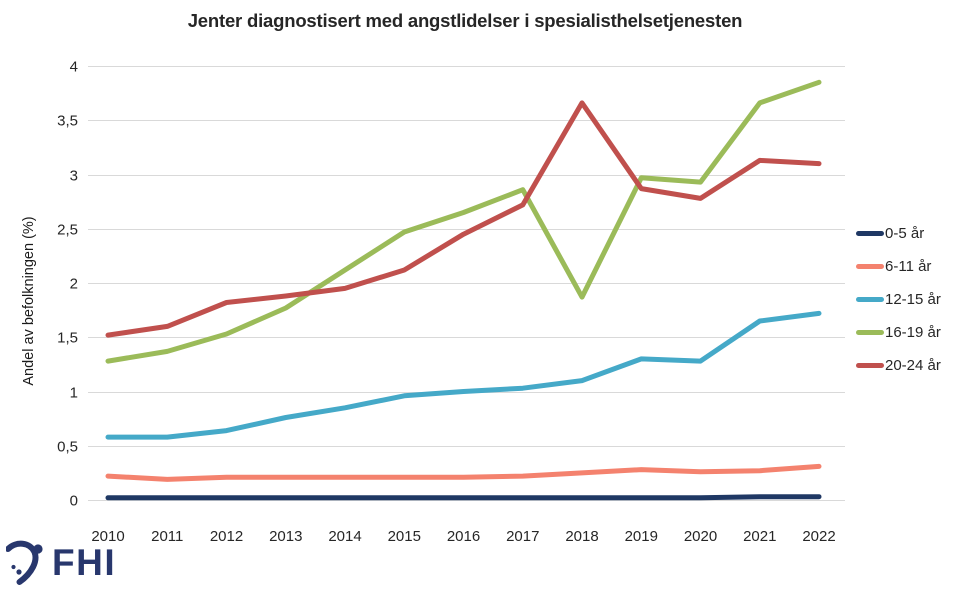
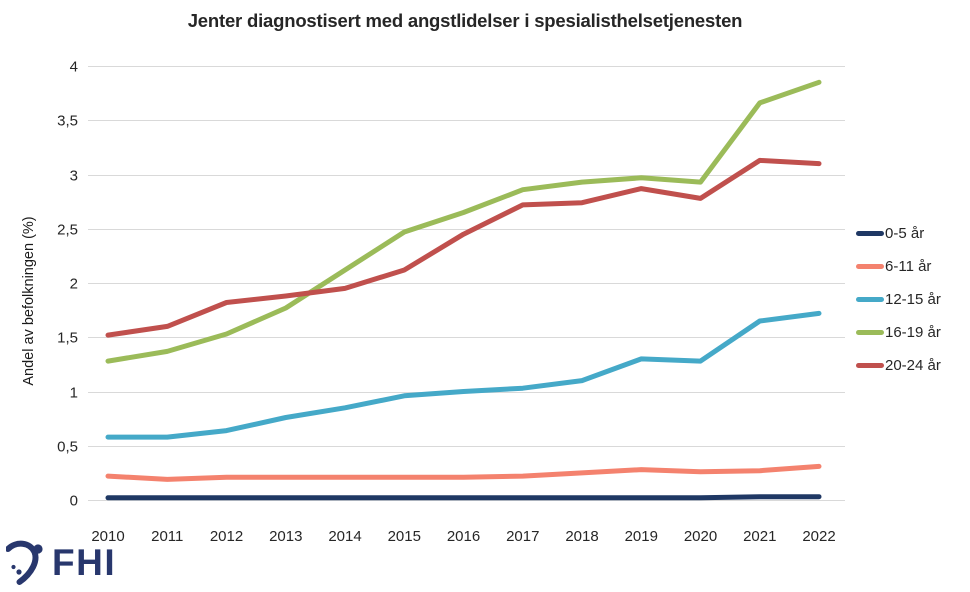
16-19 år/2018: 1.87 -> 2.93
20-24 år/2018: 3.66 -> 2.74
